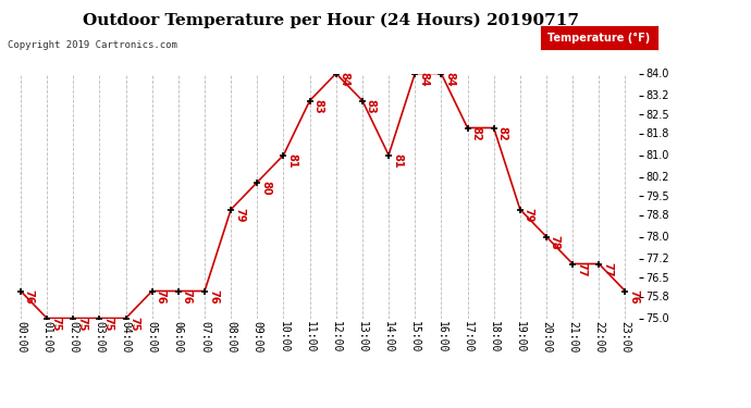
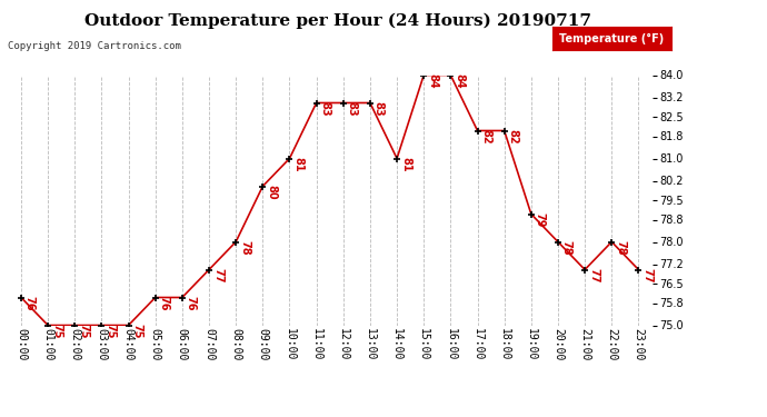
07:00: 76 -> 77
08:00: 79 -> 78
12:00: 84 -> 83
22:00: 77 -> 78
23:00: 76 -> 77
